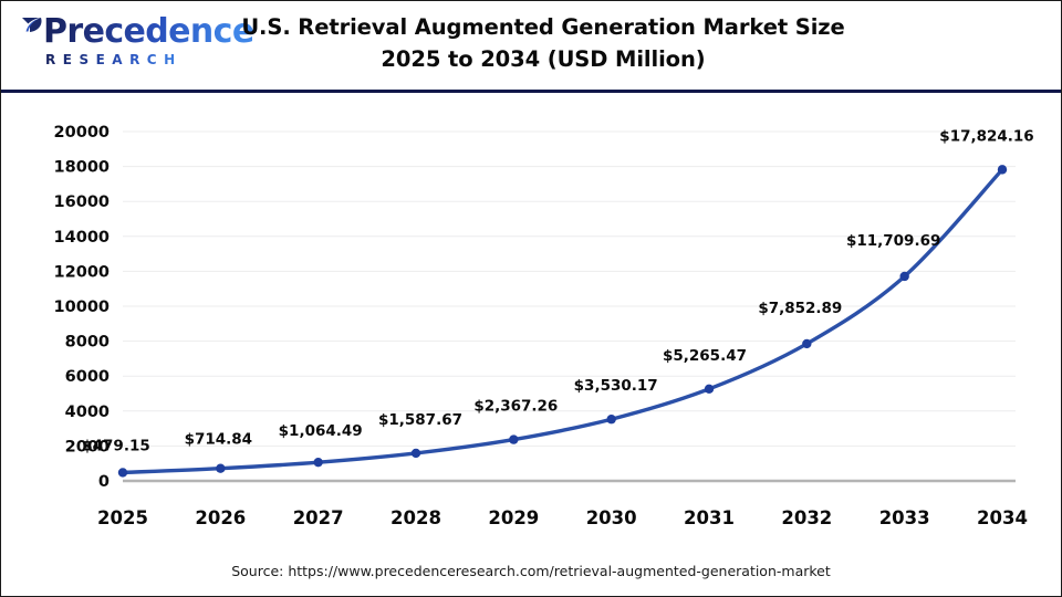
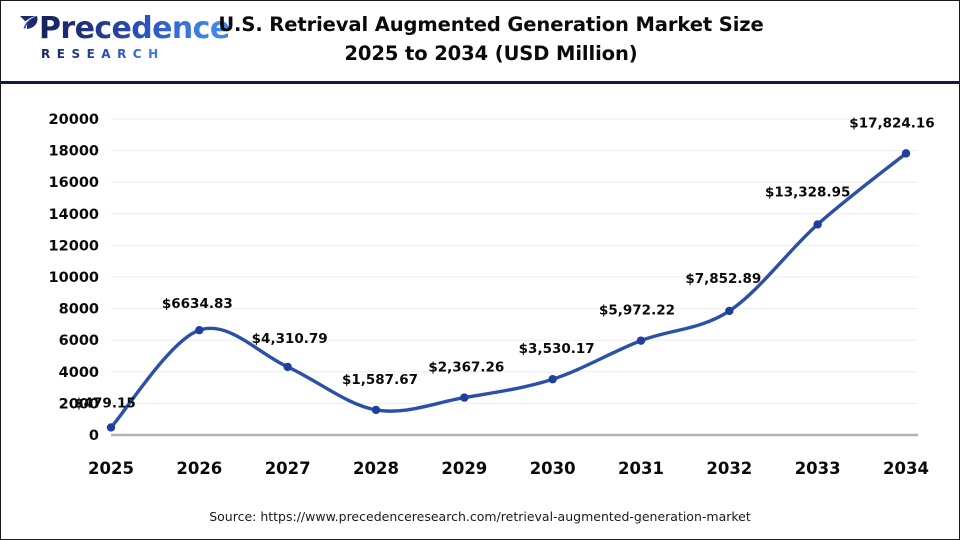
2026: $714.84 -> $6634.83
2027: $1,064.49 -> $4,310.79
2031: $5,265.47 -> $5,972.22
2033: $11,709.69 -> $13,328.95
